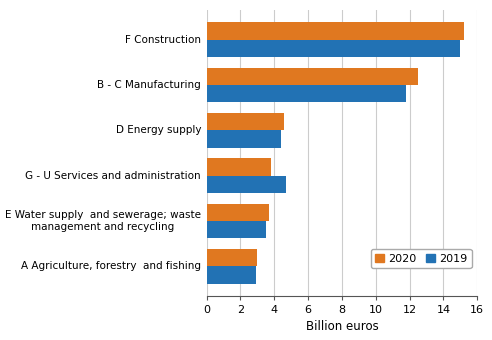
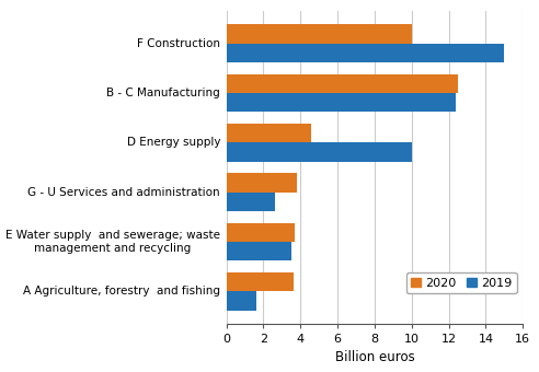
2020/F Construction: 15.2 -> 10.0
2019/B - C Manufacturing: 11.8 -> 12.4
2019/D Energy supply: 4.4 -> 10.0
2019/G - U Services and administration: 4.7 -> 2.6
2020/A Agriculture, forestry and fishing: 3.0 -> 3.6
2019/A Agriculture, forestry and fishing: 2.9 -> 1.6
